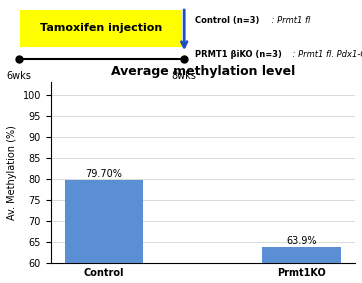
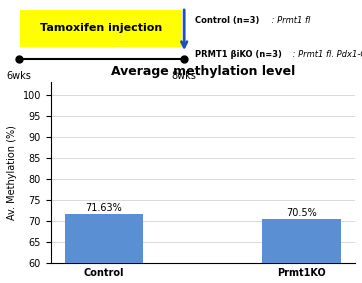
Control: 79.70% -> 71.63%
Prmt1KO: 63.9% -> 70.5%
